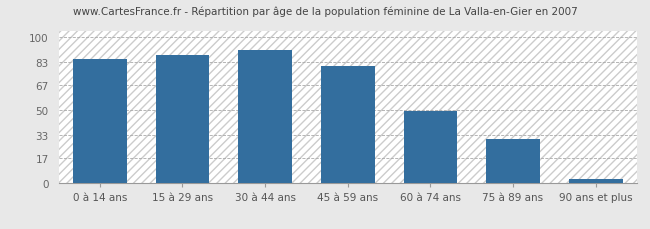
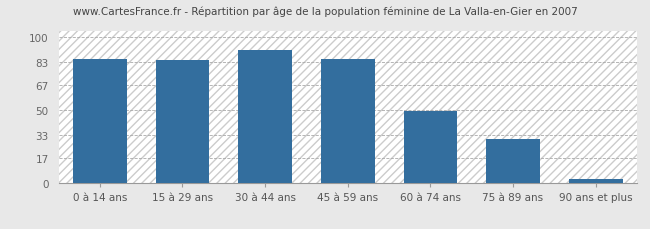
15 à 29 ans: 88 -> 84
45 à 59 ans: 80 -> 85
